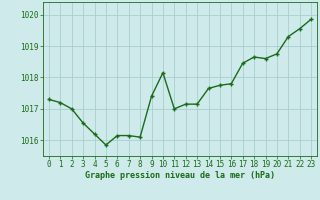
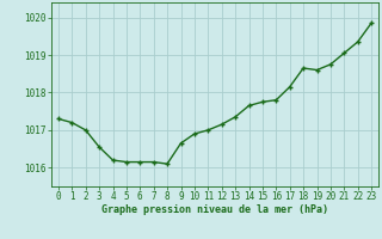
5: 1015.85 -> 1016.15
9: 1017.40 -> 1016.65
10: 1018.15 -> 1016.90
13: 1017.15 -> 1017.35
17: 1018.45 -> 1018.15
21: 1019.30 -> 1019.05
22: 1019.55 -> 1019.35
